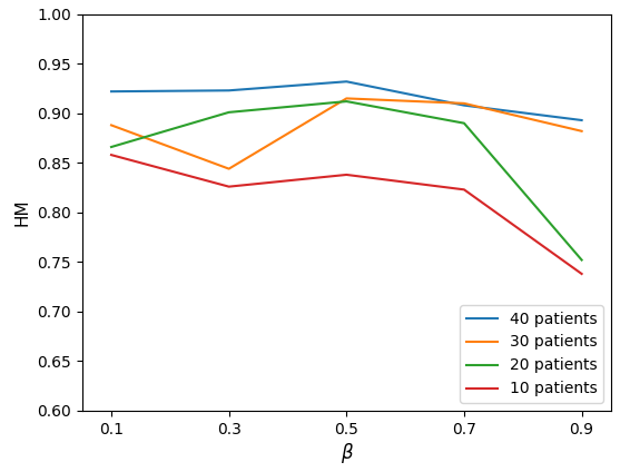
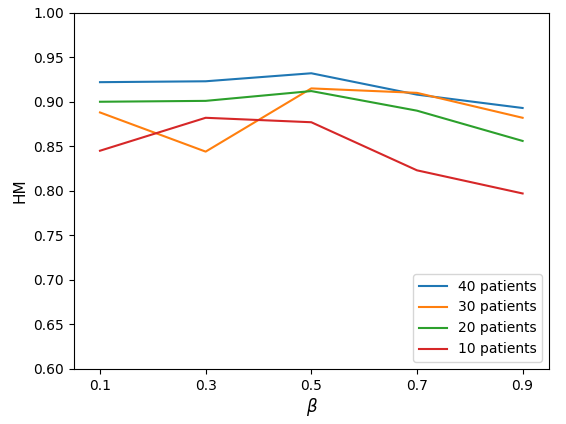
20 patients/0.1: 0.866 -> 0.900
10 patients/0.1: 0.858 -> 0.845
10 patients/0.3: 0.826 -> 0.882
10 patients/0.5: 0.838 -> 0.877
20 patients/0.9: 0.752 -> 0.856
10 patients/0.9: 0.738 -> 0.797
